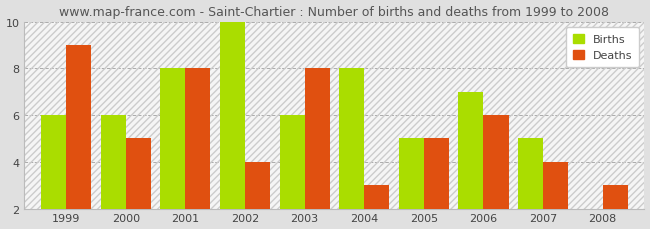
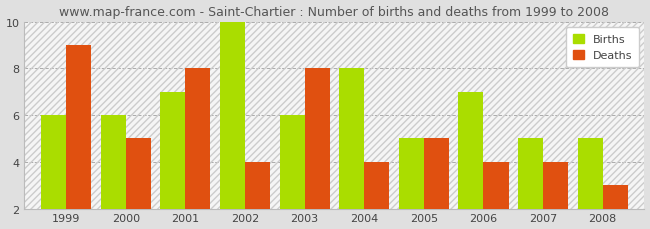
Births/2001: 8 -> 7
Deaths/2004: 3 -> 4
Deaths/2006: 6 -> 4
Births/2008: 2 -> 5
